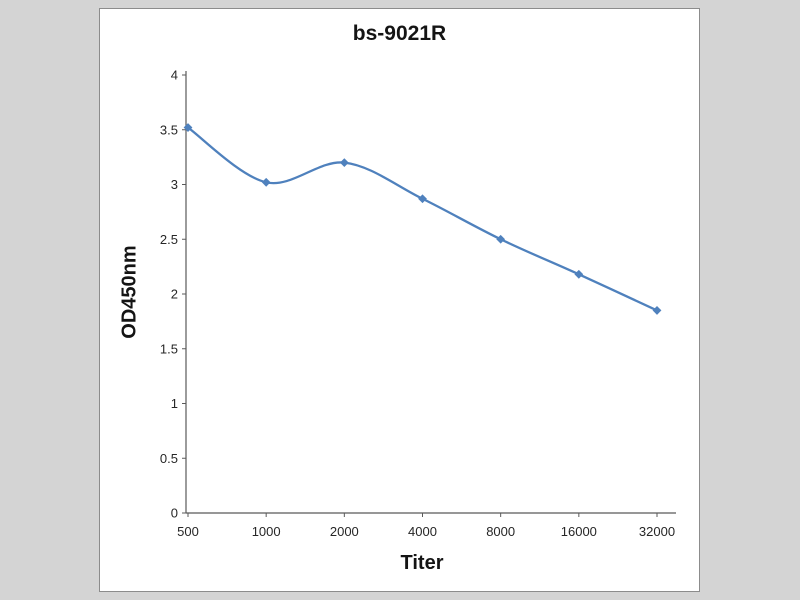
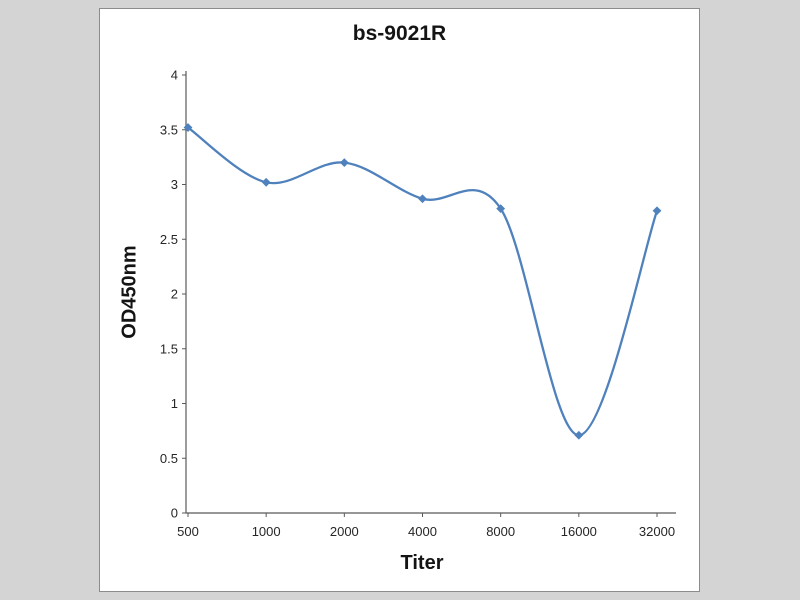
8000: 2.50 -> 2.78
16000: 2.18 -> 0.71
32000: 1.85 -> 2.76
